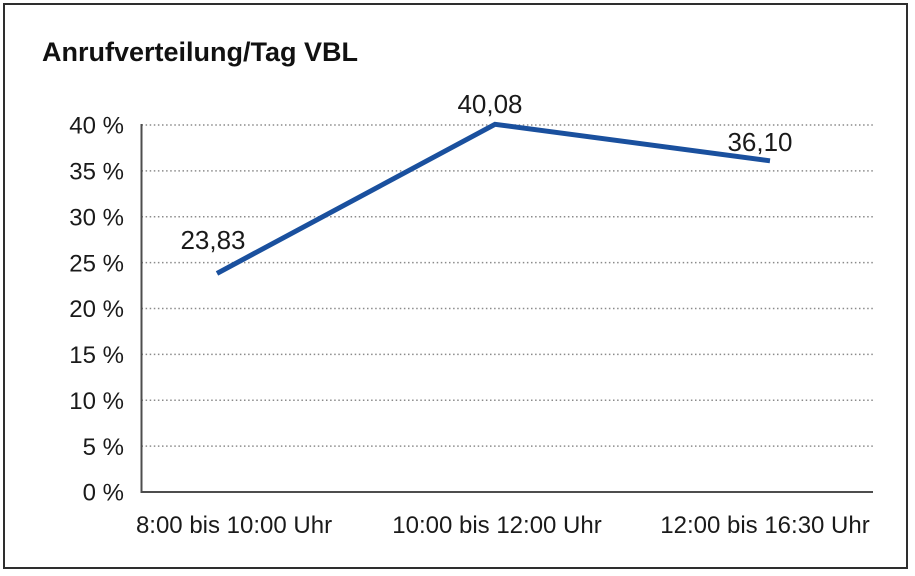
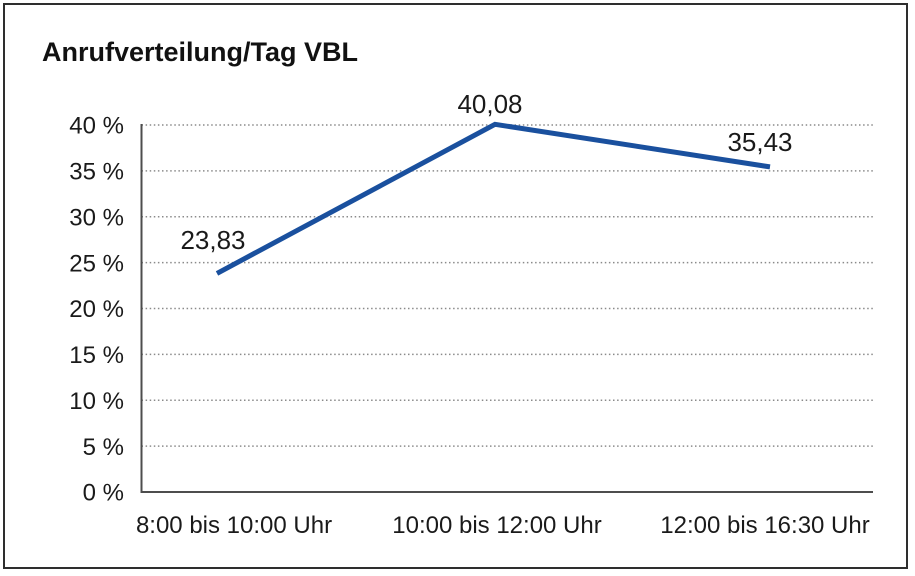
12:00 bis 16:30 Uhr: 36,10 -> 35,43
